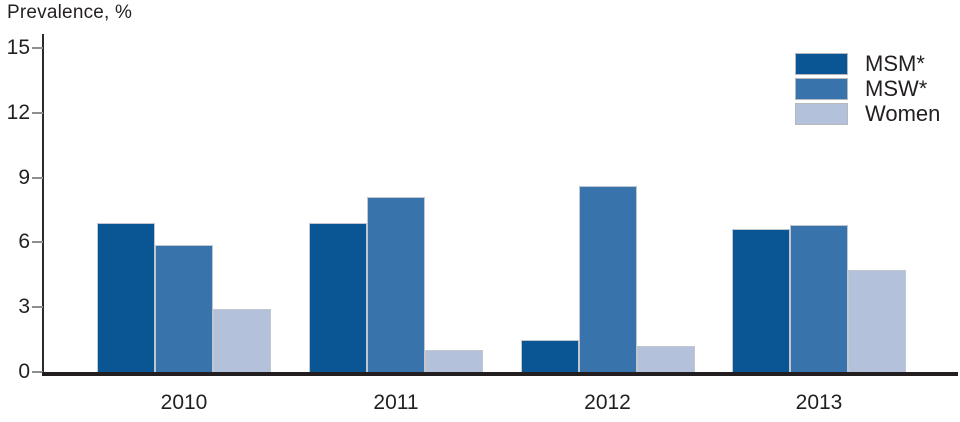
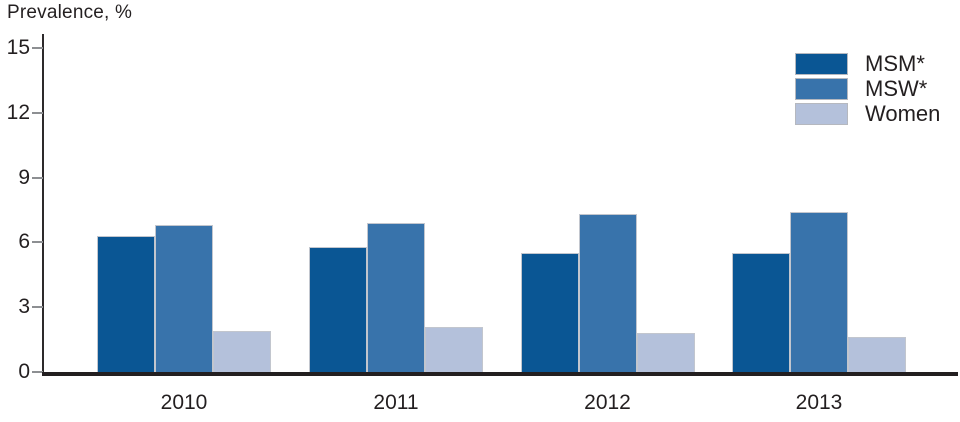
MSM*/2010: 6.9 -> 6.3
MSW*/2010: 5.9 -> 6.8
Women/2010: 2.9 -> 1.9
MSM*/2011: 6.9 -> 5.8
MSW*/2011: 8.1 -> 6.9
Women/2011: 1.0 -> 2.1
MSM*/2012: 1.5 -> 5.5
MSW*/2012: 8.6 -> 7.3
Women/2012: 1.2 -> 1.8
MSM*/2013: 6.6 -> 5.5
MSW*/2013: 6.8 -> 7.4
Women/2013: 4.7 -> 1.6
